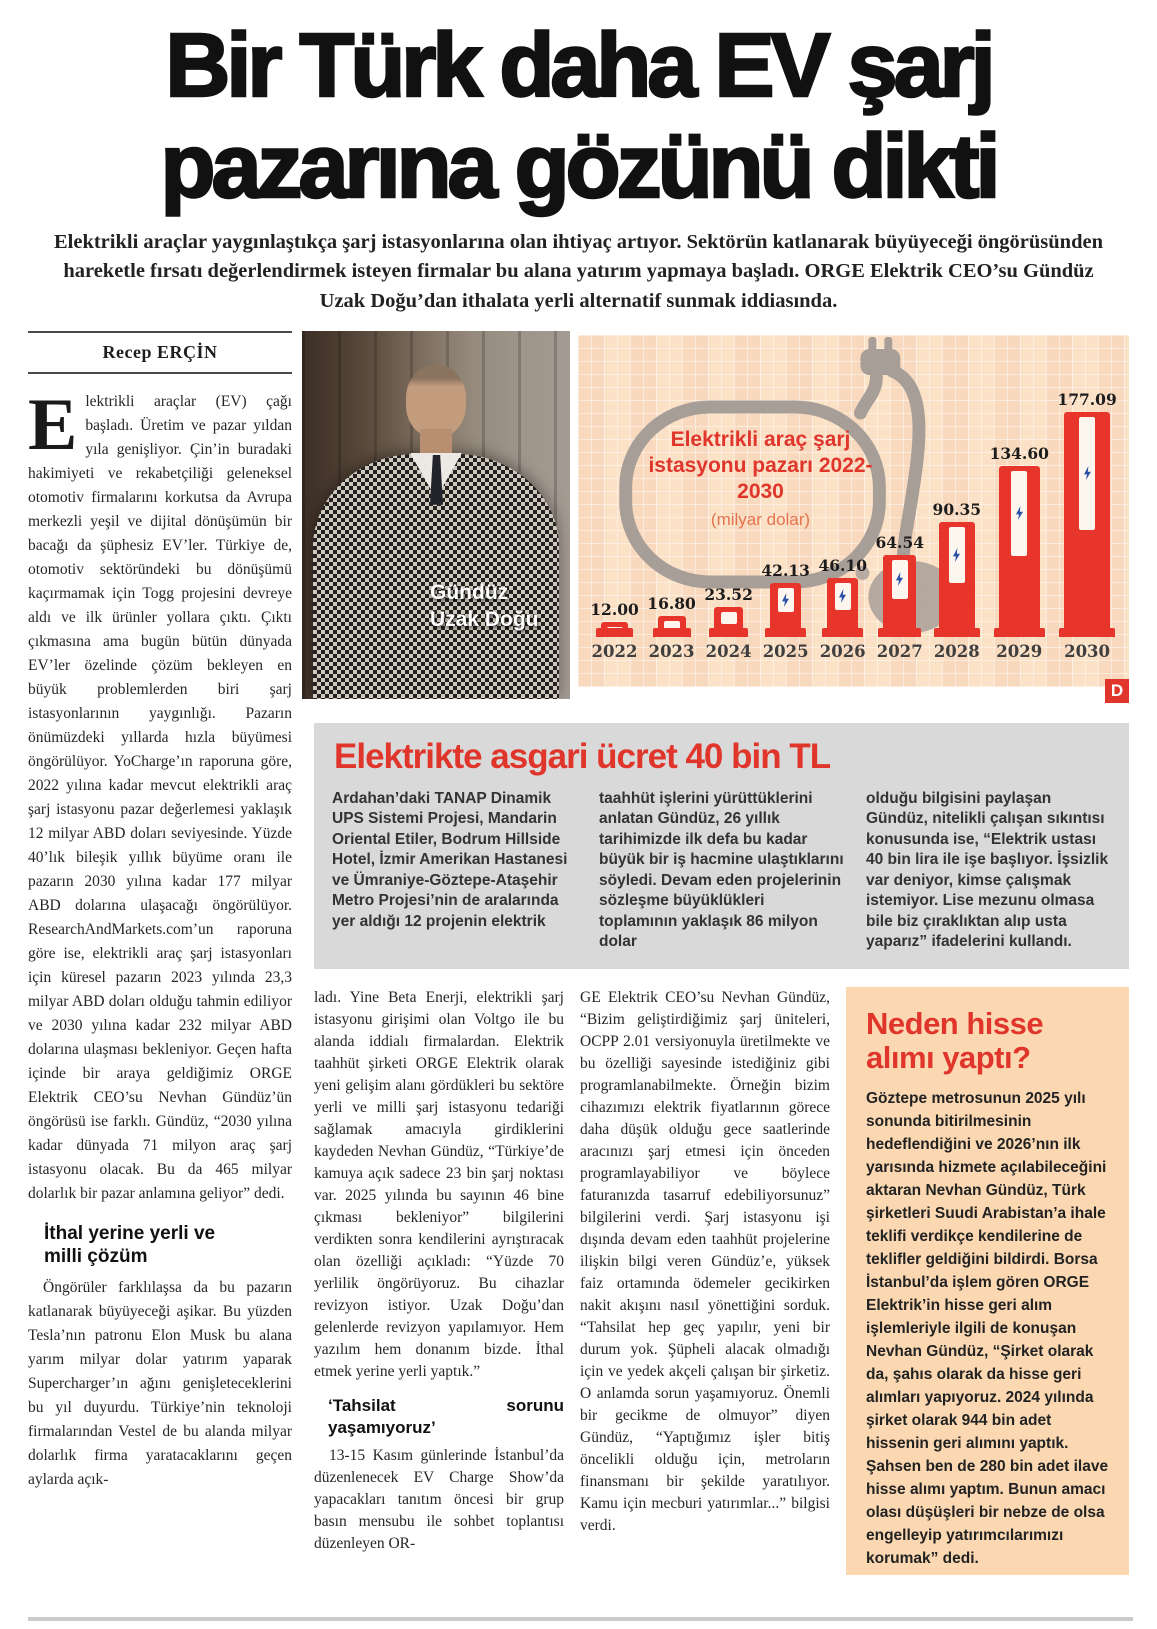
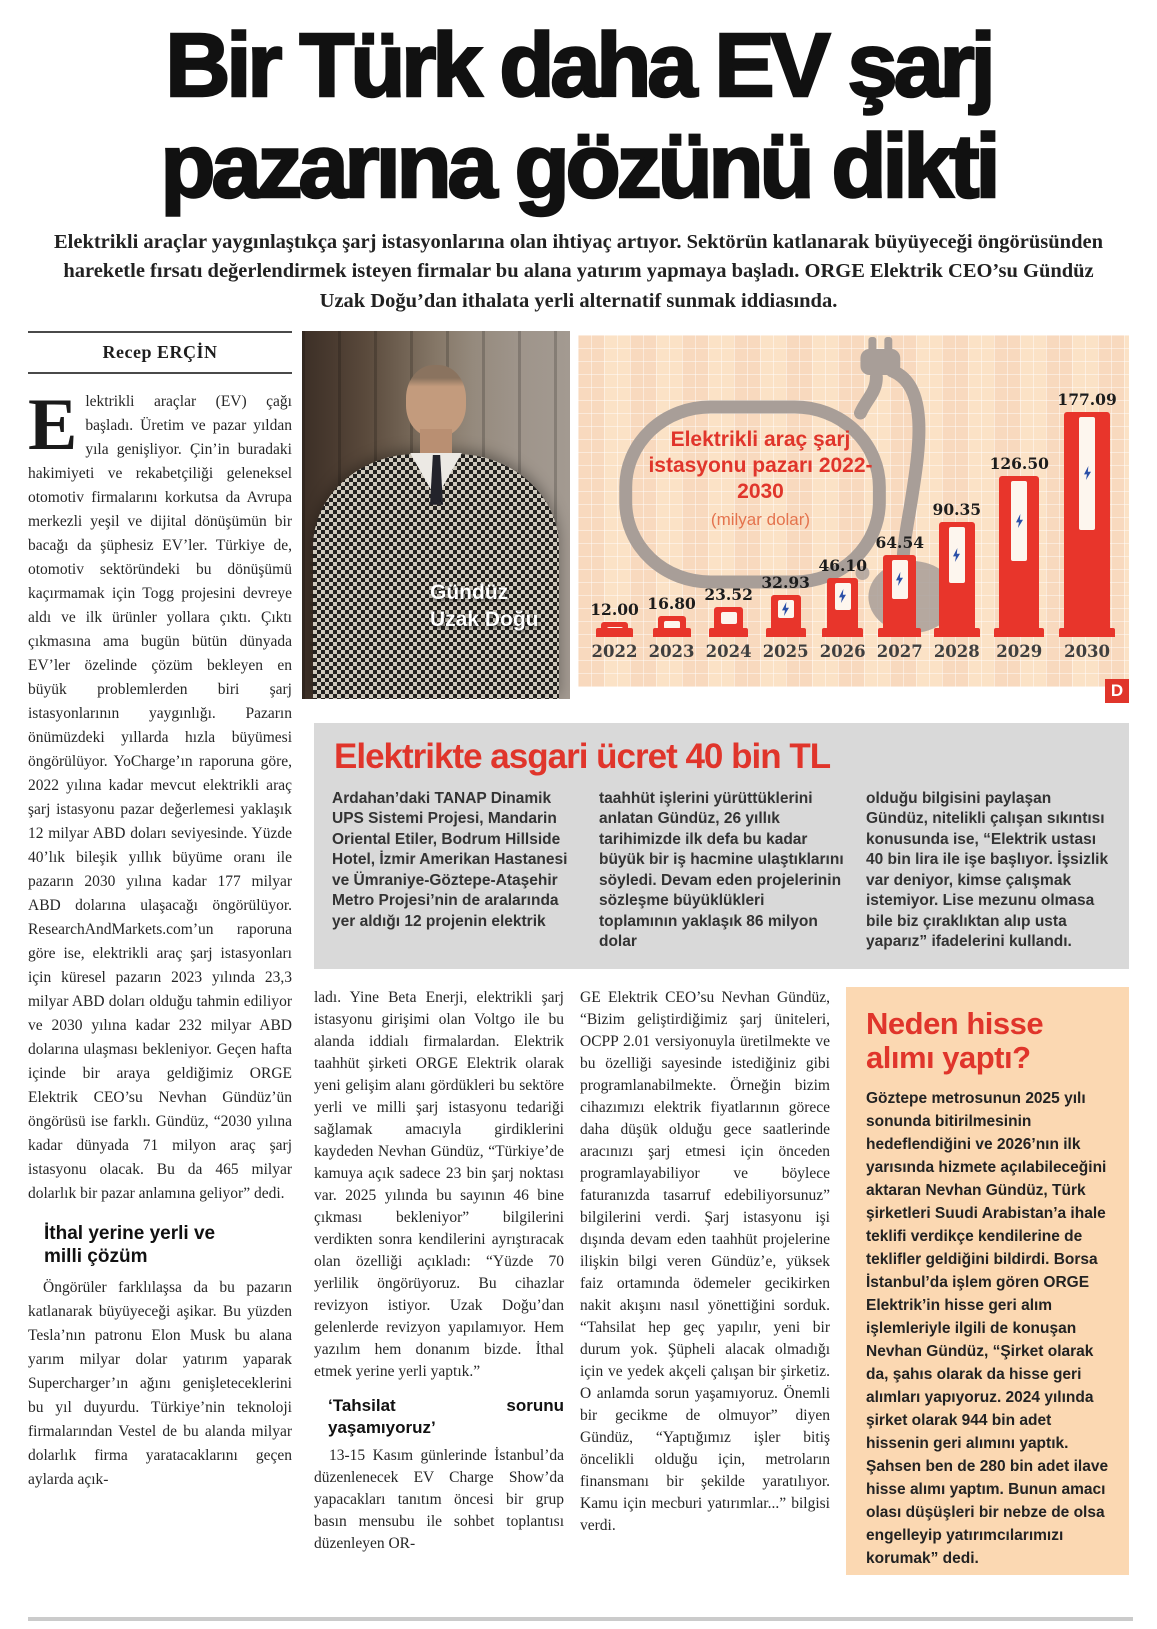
2025: 42.13 -> 32.93
2029: 134.60 -> 126.50
